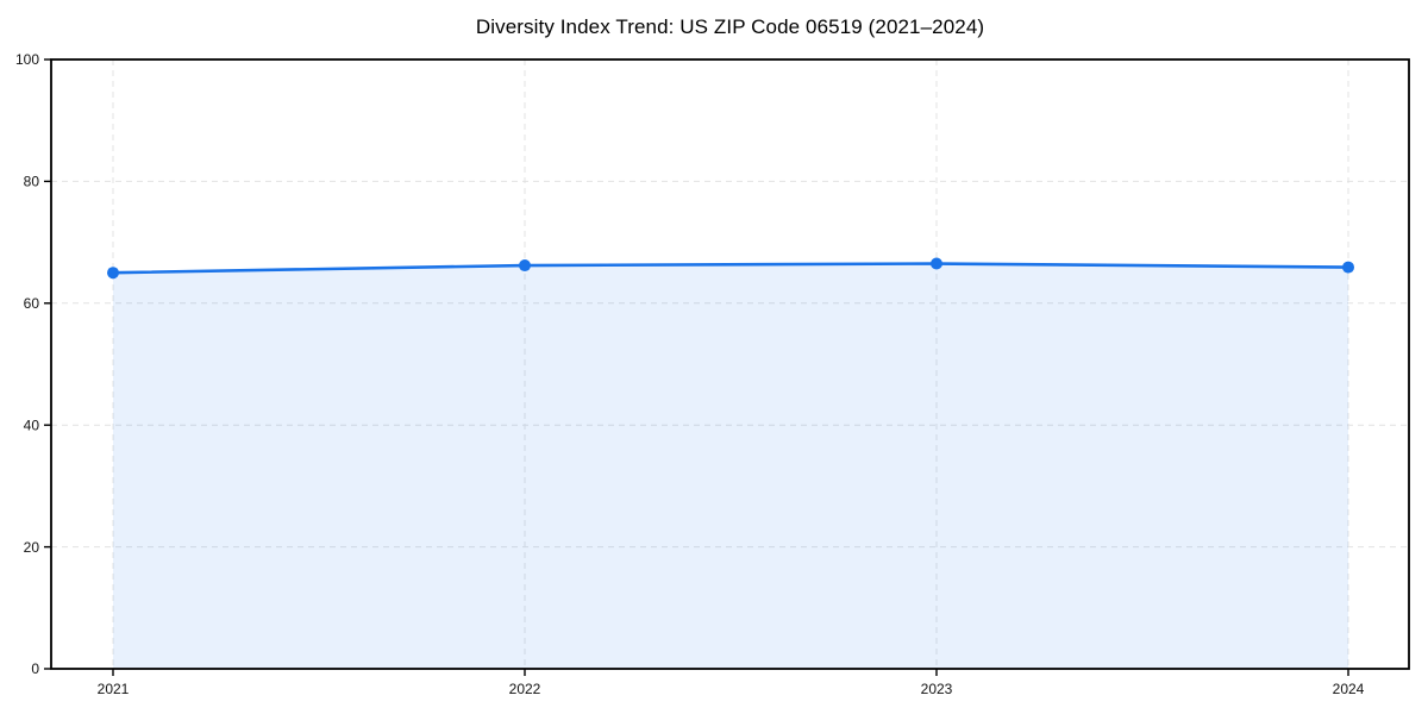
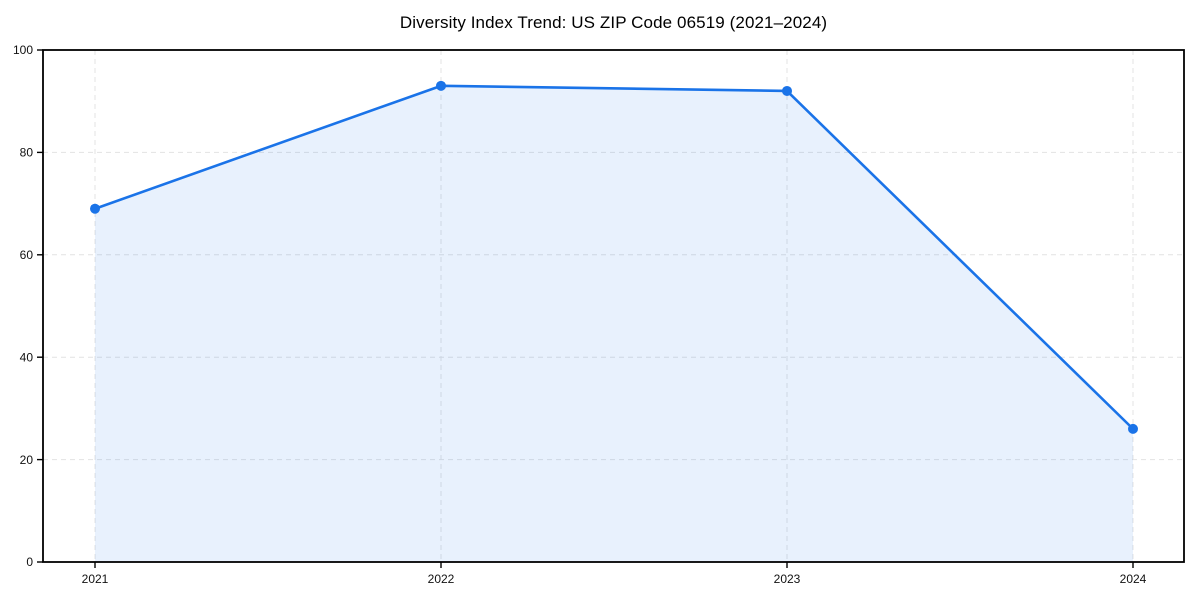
2021: 65 -> 69
2022: 66 -> 93
2023: 66 -> 92
2024: 66 -> 26
